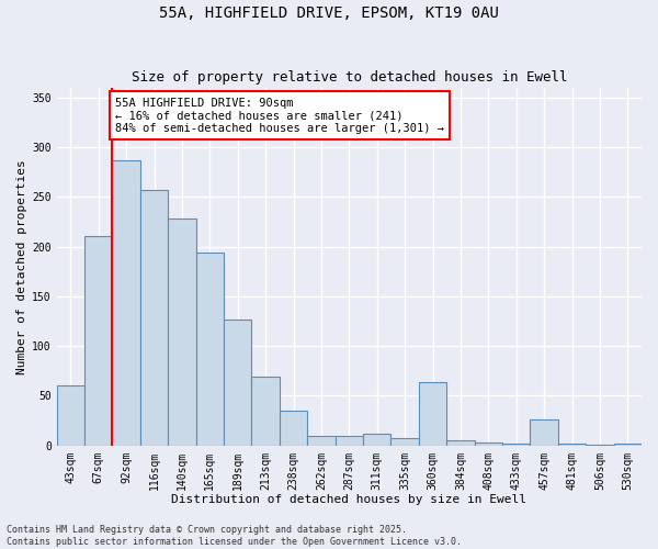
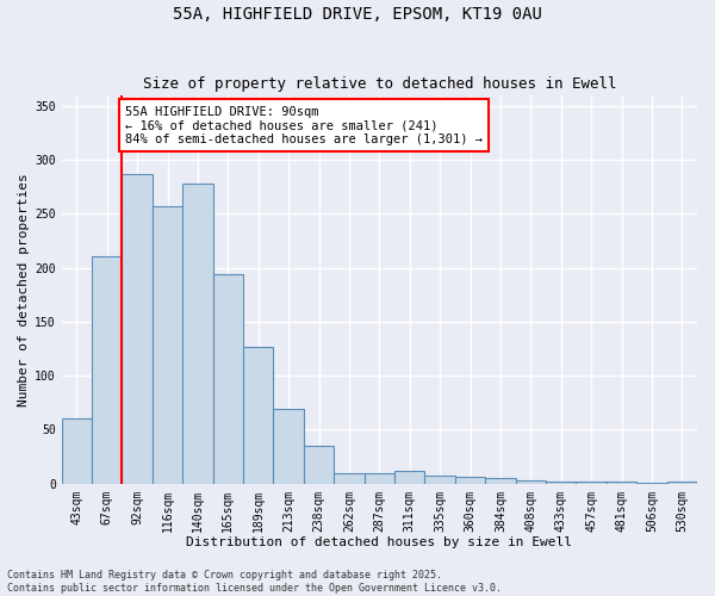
140sqm: 228 -> 278
360sqm: 64 -> 6
457sqm: 26 -> 2
